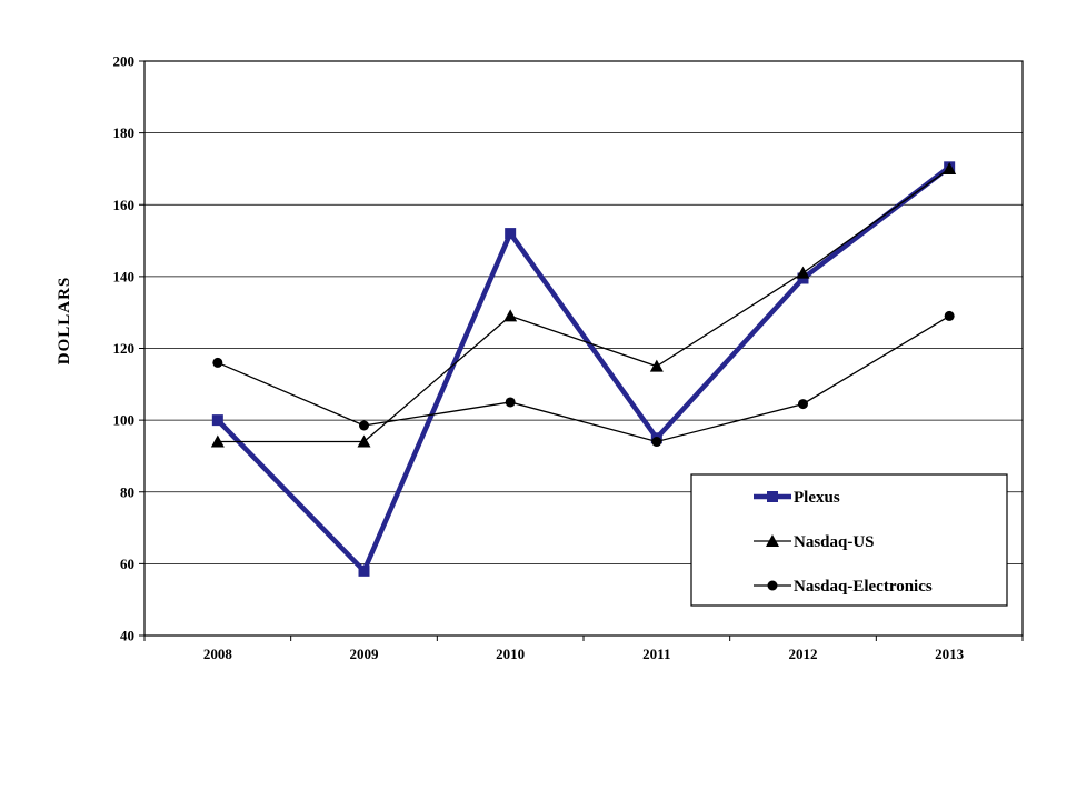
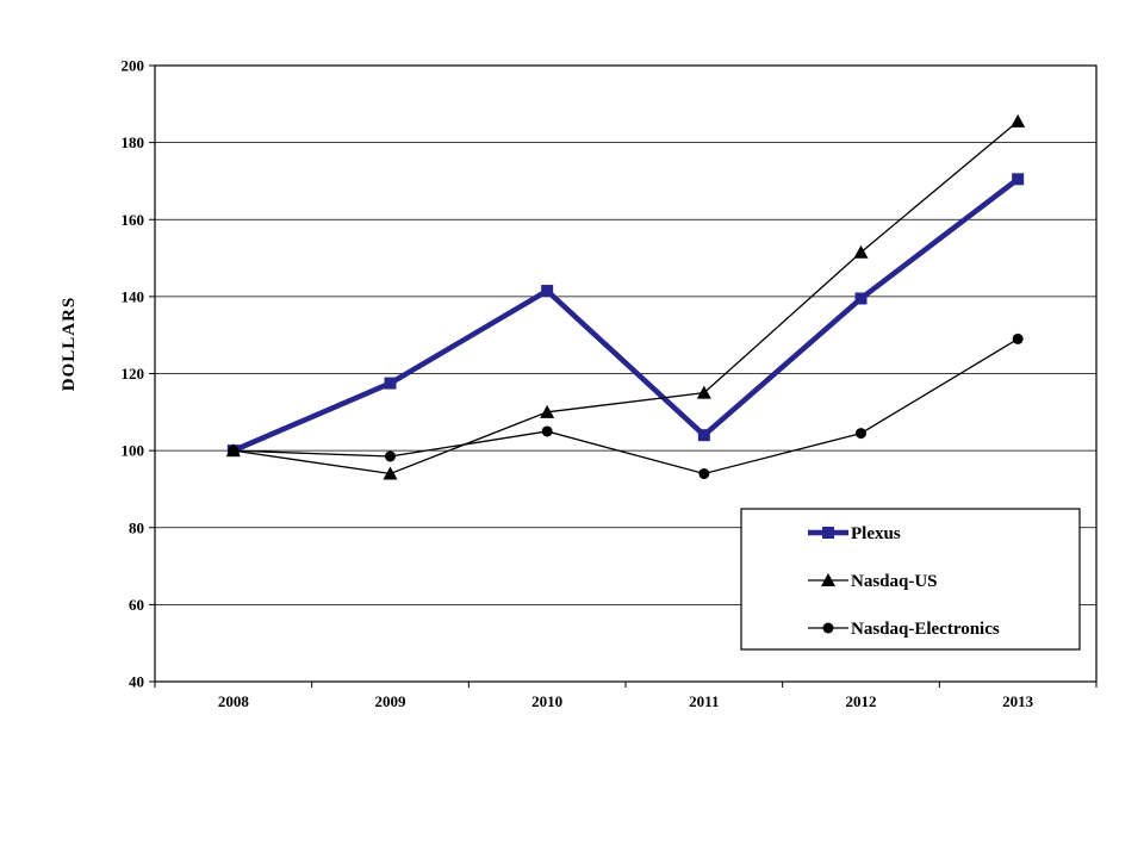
Nasdaq-US/2008: 94 -> 100
Nasdaq-Electronics/2008: 116 -> 100
Plexus/2009: 58 -> 118
Plexus/2010: 152 -> 142
Nasdaq-US/2010: 129 -> 110
Plexus/2011: 95 -> 104
Nasdaq-US/2012: 141 -> 152
Nasdaq-US/2013: 170 -> 186
